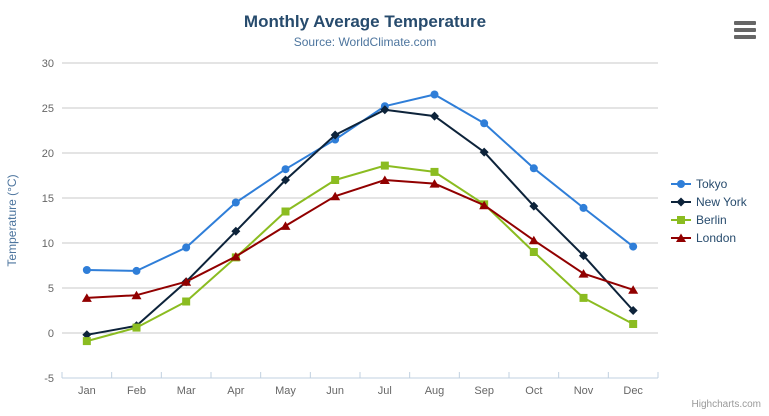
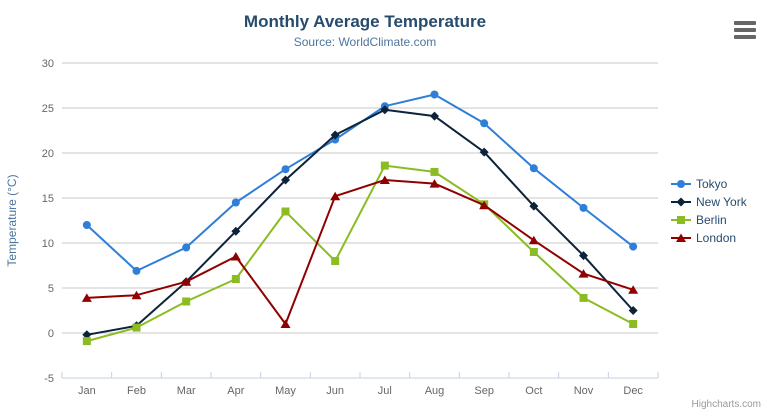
Tokyo/Jan: 7 -> 12
Berlin/Apr: 8 -> 6
London/May: 12 -> 1
Berlin/Jun: 17 -> 8
